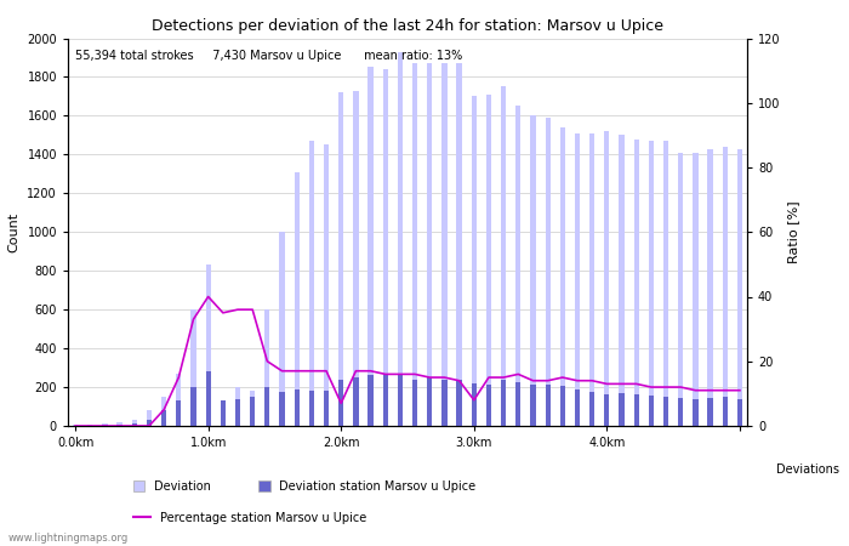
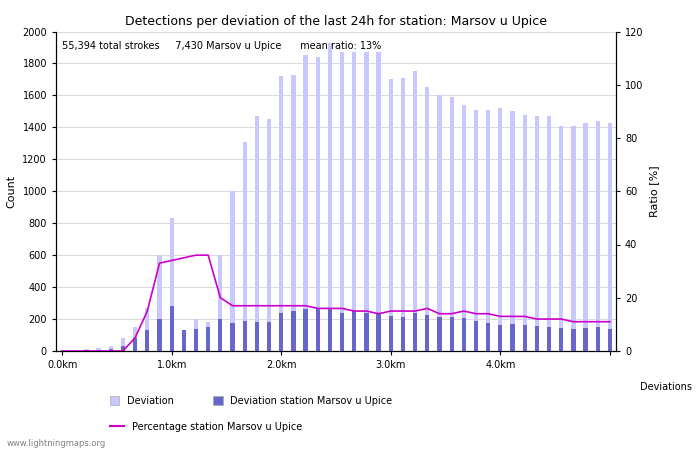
Percentage station Marsov u Upice/1.0km: 40 -> 34
Percentage station Marsov u Upice/2.0km: 7 -> 17
Percentage station Marsov u Upice/3.0km: 8 -> 15
